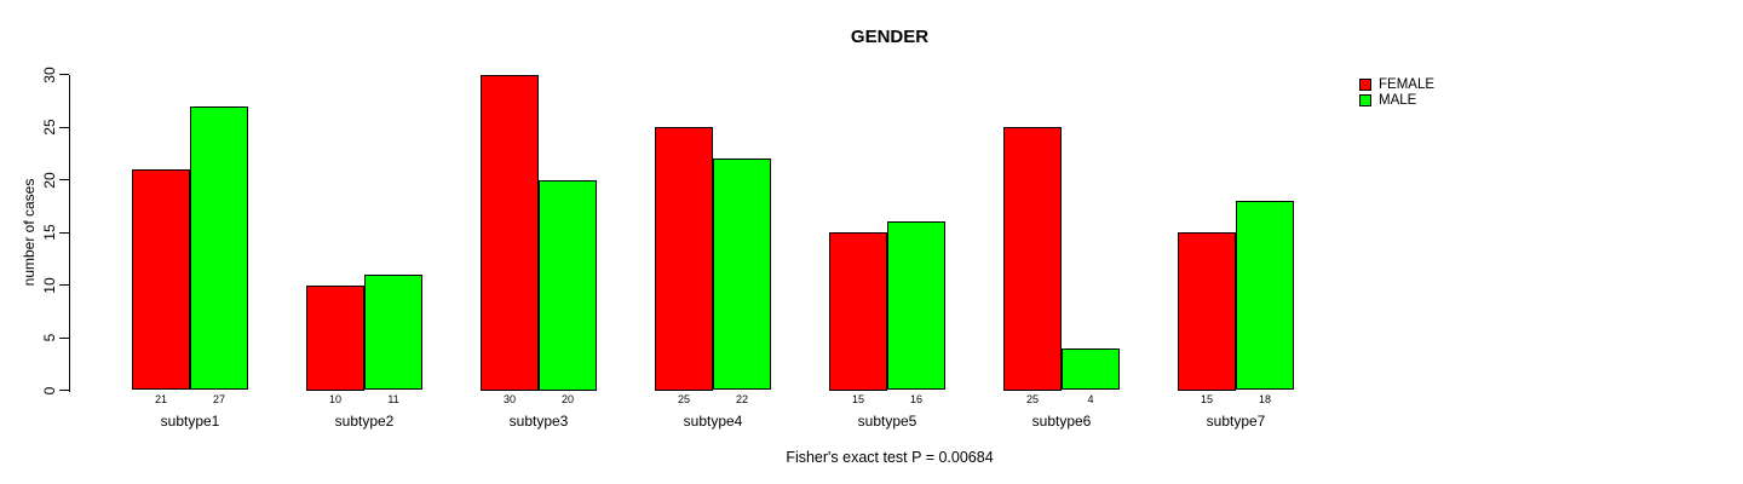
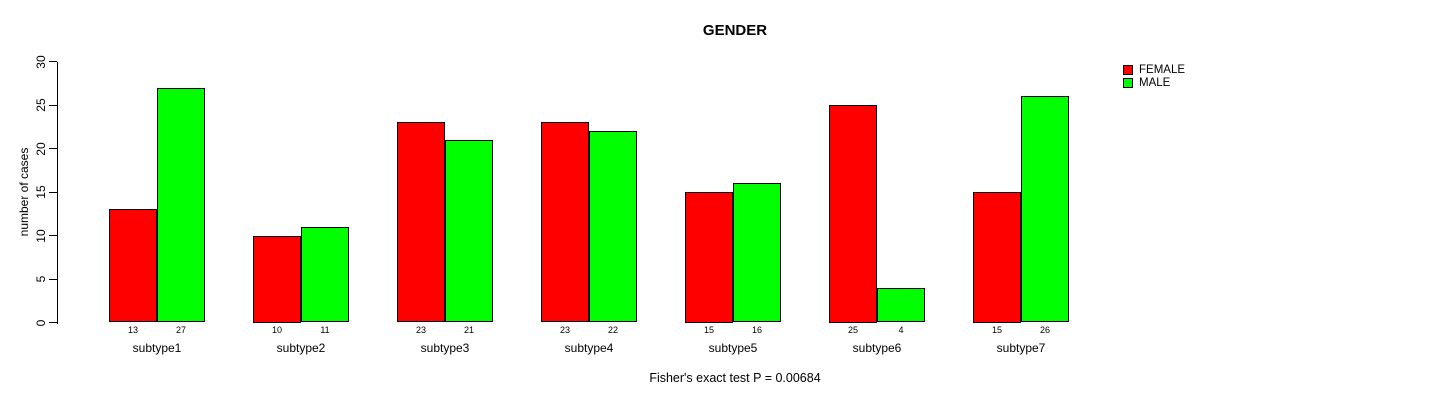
FEMALE/subtype1: 21 -> 13
FEMALE/subtype3: 30 -> 23
MALE/subtype3: 20 -> 21
FEMALE/subtype4: 25 -> 23
MALE/subtype7: 18 -> 26
